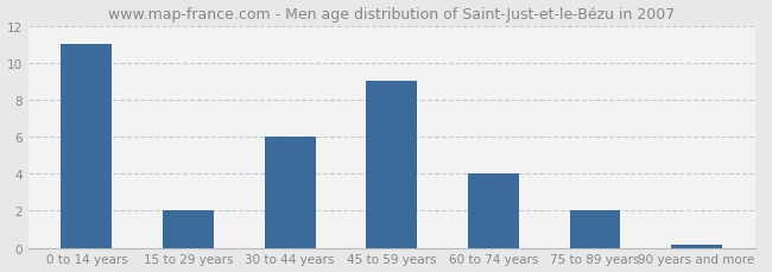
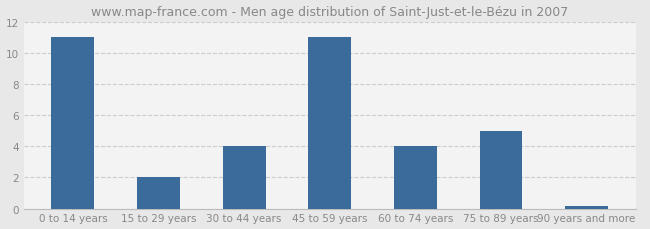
30 to 44 years: 6.0 -> 4.0
45 to 59 years: 9.0 -> 11.0
75 to 89 years: 2.0 -> 5.0
